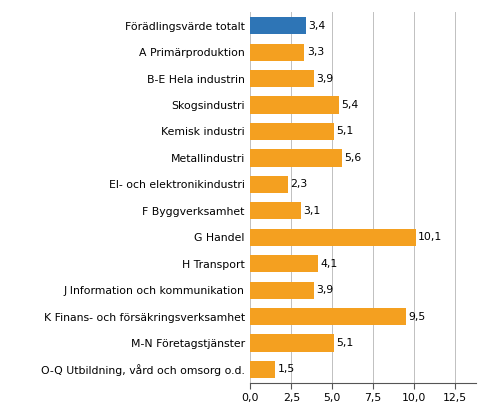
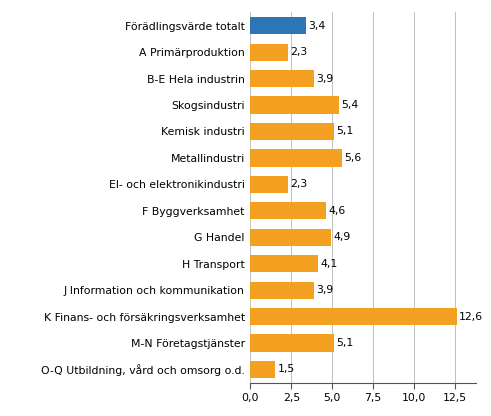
A Primärproduktion: 3,3 -> 2,3
F Byggverksamhet: 3,1 -> 4,6
G Handel: 10,1 -> 4,9
K Finans- och försäkringsverksamhet: 9,5 -> 12,6
